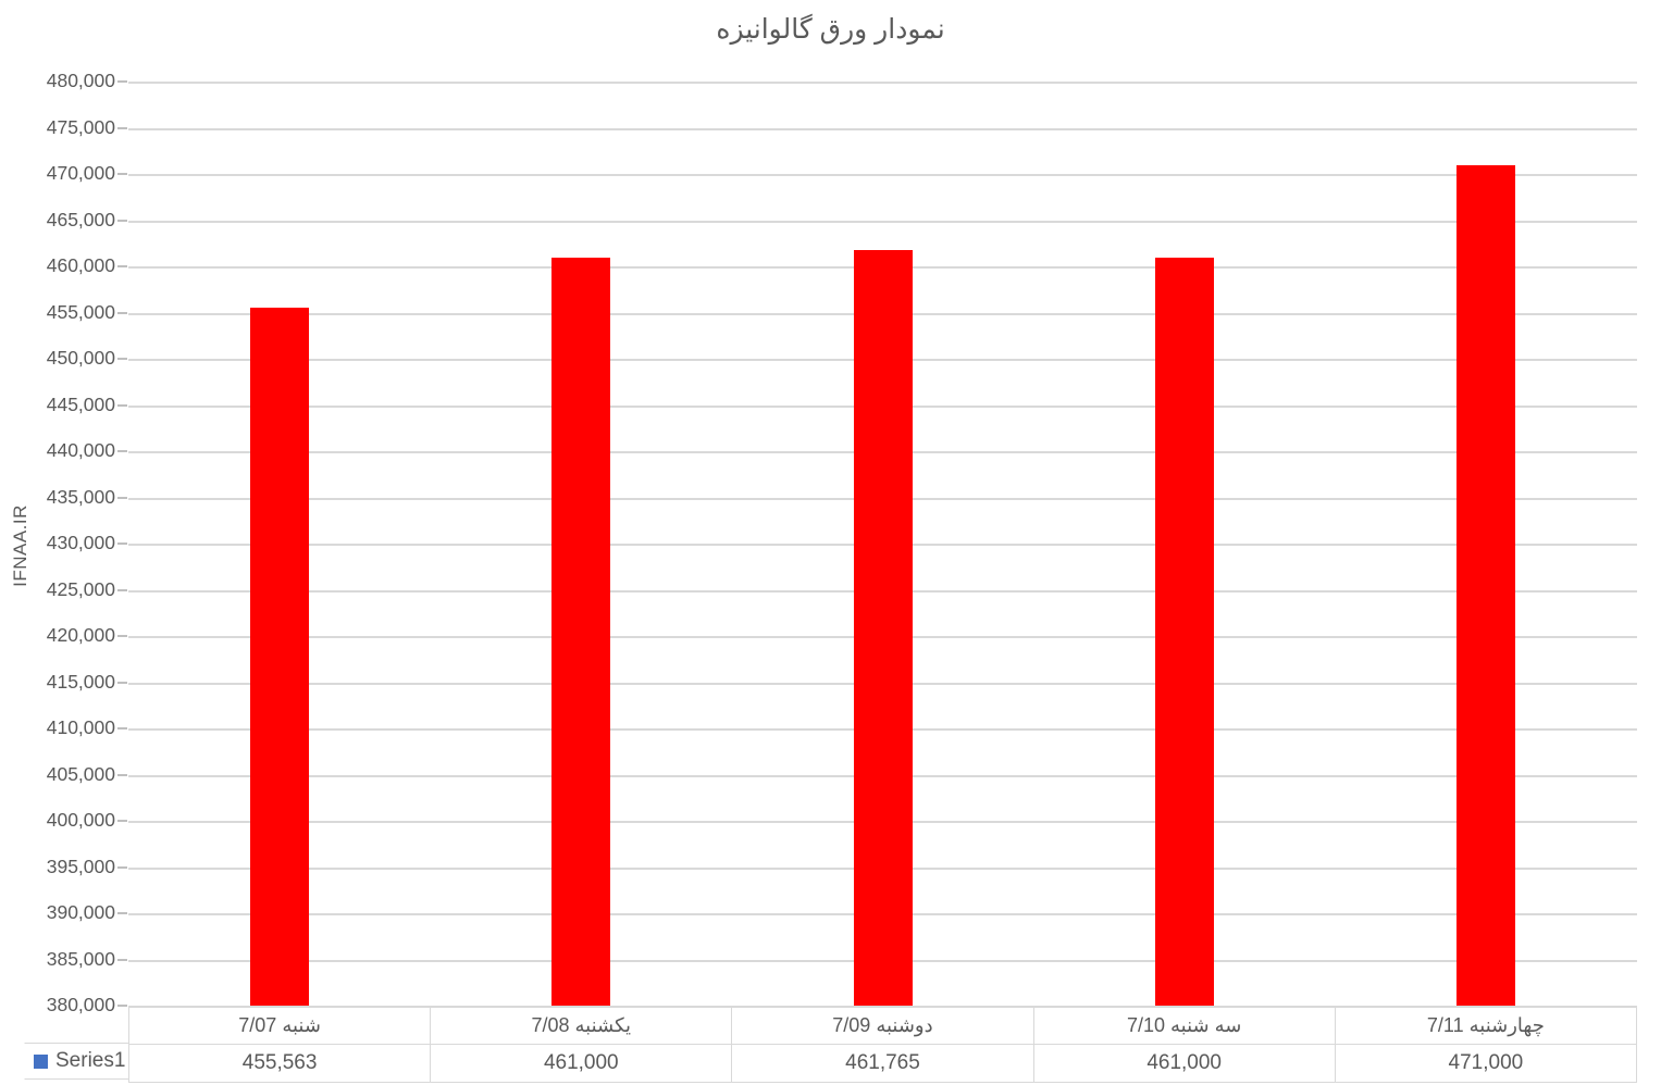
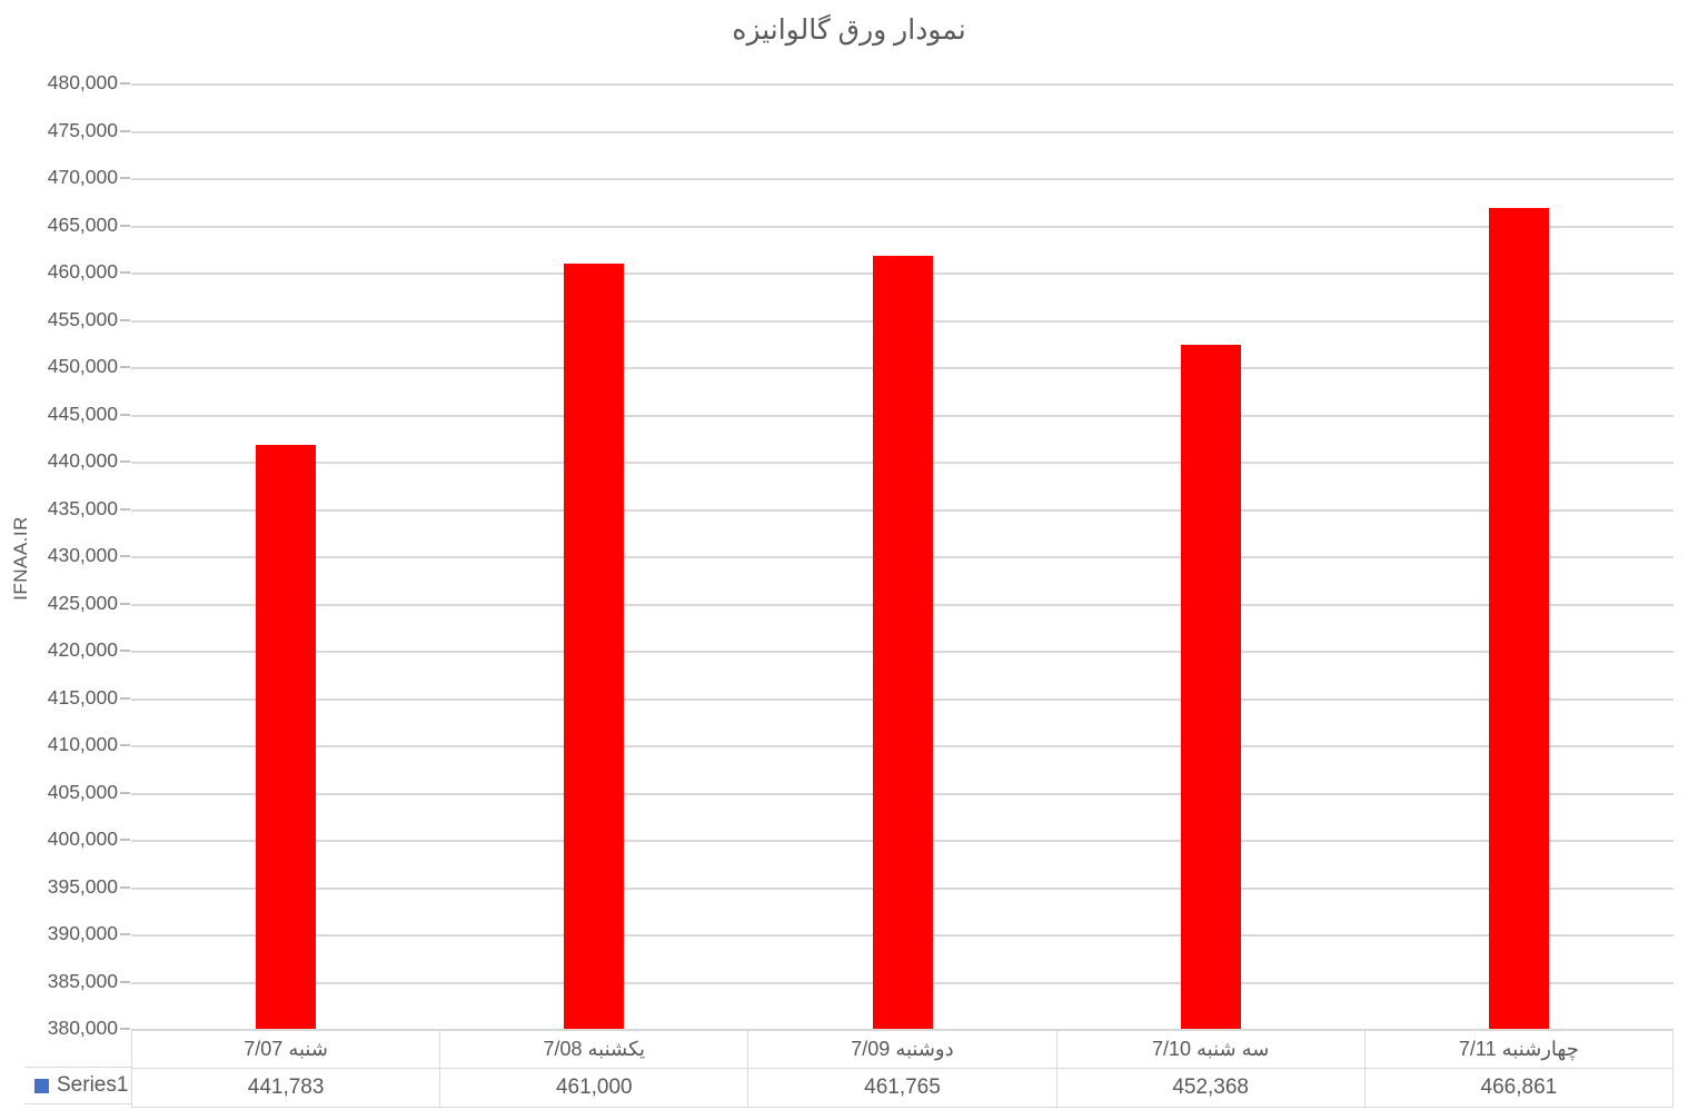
شنبه 7/07: 455,563 -> 441,783
سه شنبه 7/10: 461,000 -> 452,368
چهارشنبه 7/11: 471,000 -> 466,861
